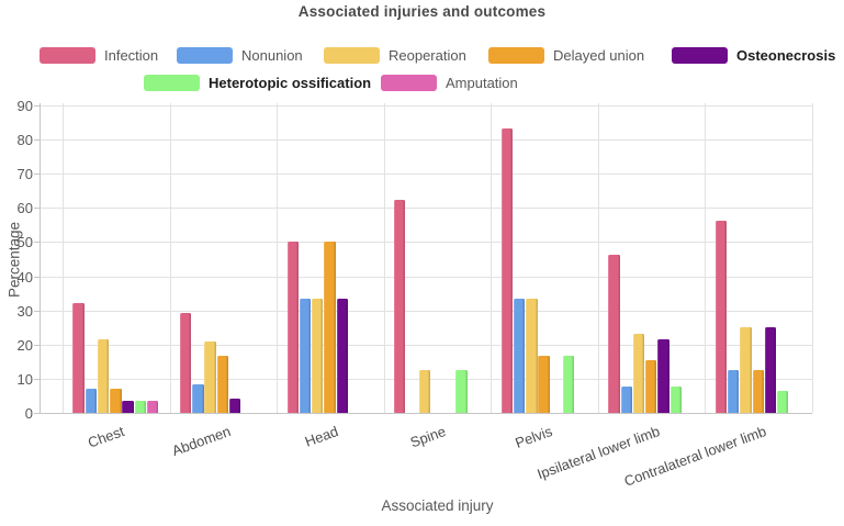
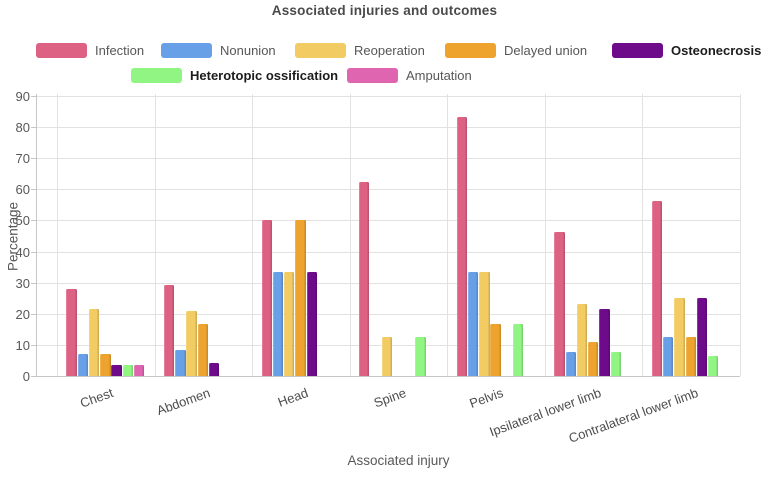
Infection/Chest: 32 -> 28
Delayed union/Ipsilateral lower limb: 15 -> 11
